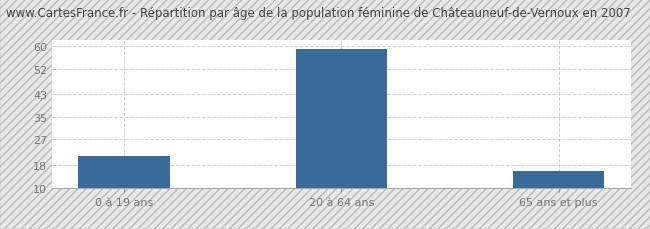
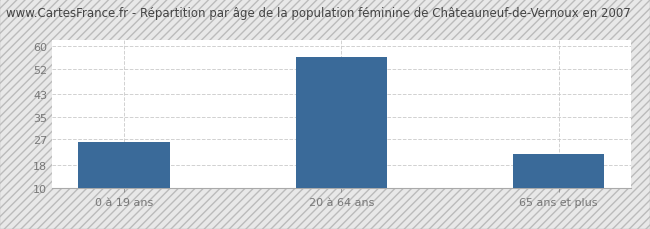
0 à 19 ans: 21 -> 26
20 à 64 ans: 59 -> 56
65 ans et plus: 16 -> 22
